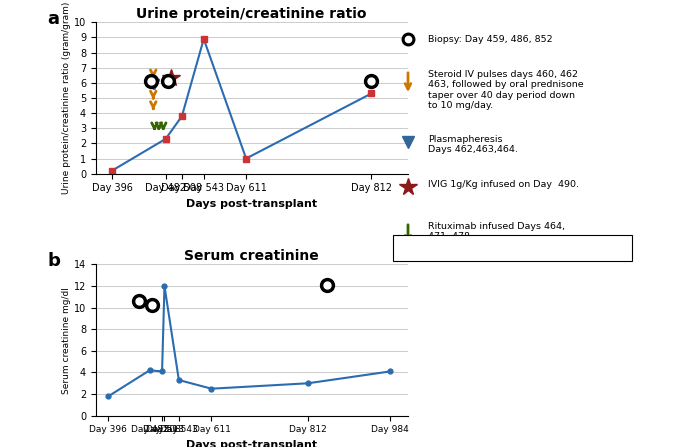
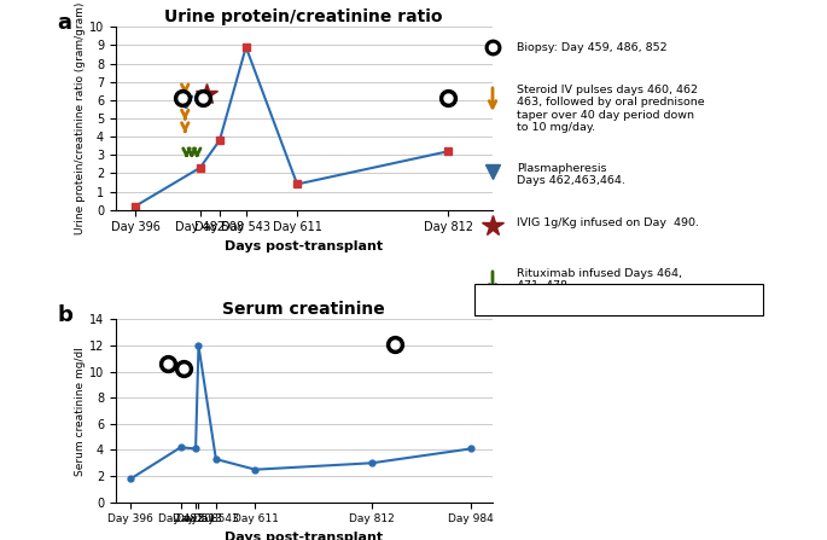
Urine protein/creatinine ratio/Day 611: 1.0 -> 1.4
Urine protein/creatinine ratio/Day 812: 5.3 -> 3.2
